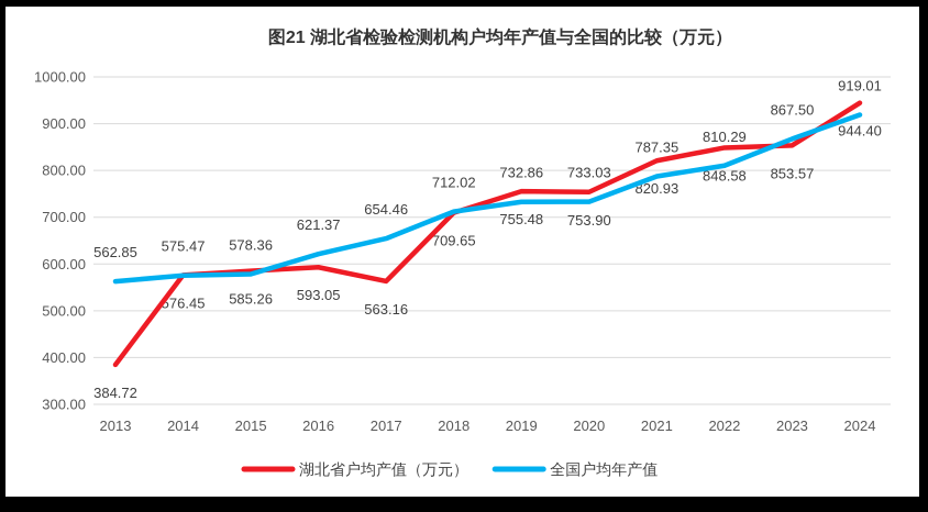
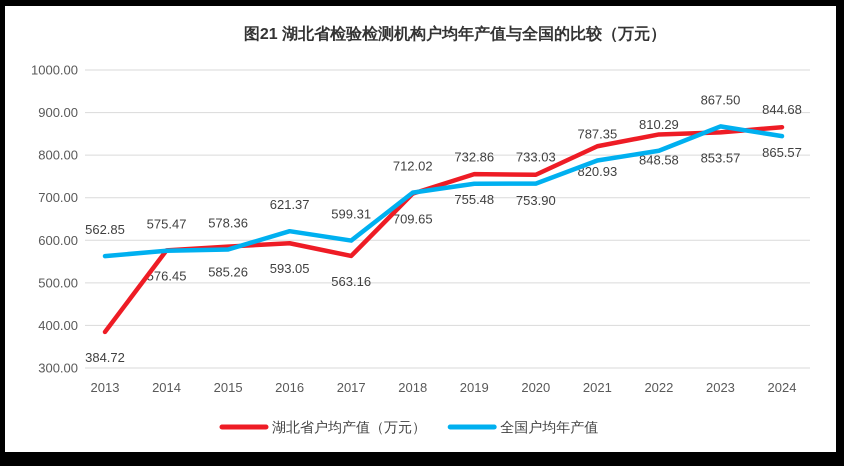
全国户均年产值/2017: 654.46 -> 599.31
湖北省户均产值（万元）/2024: 944.40 -> 865.57
全国户均年产值/2024: 919.01 -> 844.68
